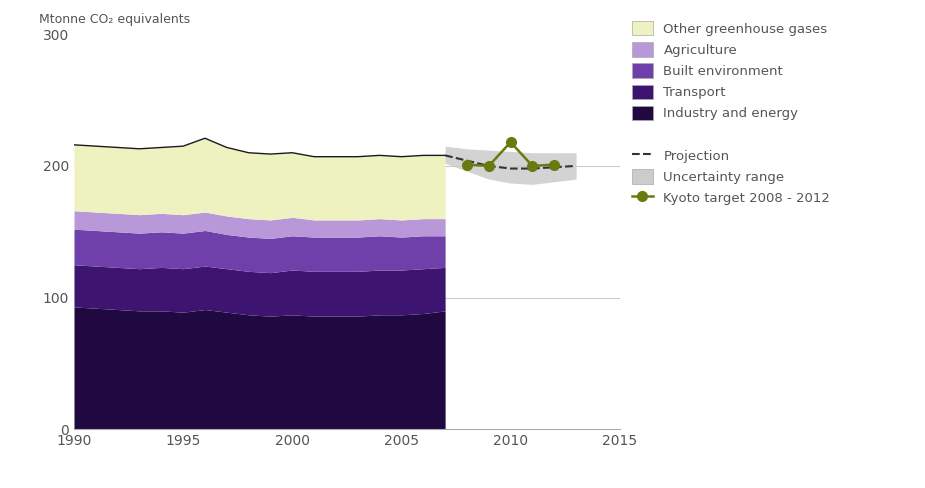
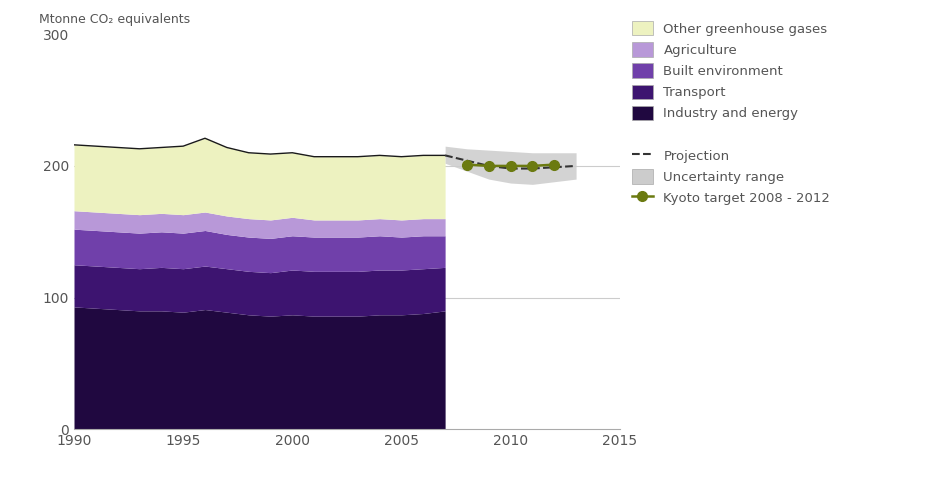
Kyoto target 2008 - 2012/2010: 218 -> 200
